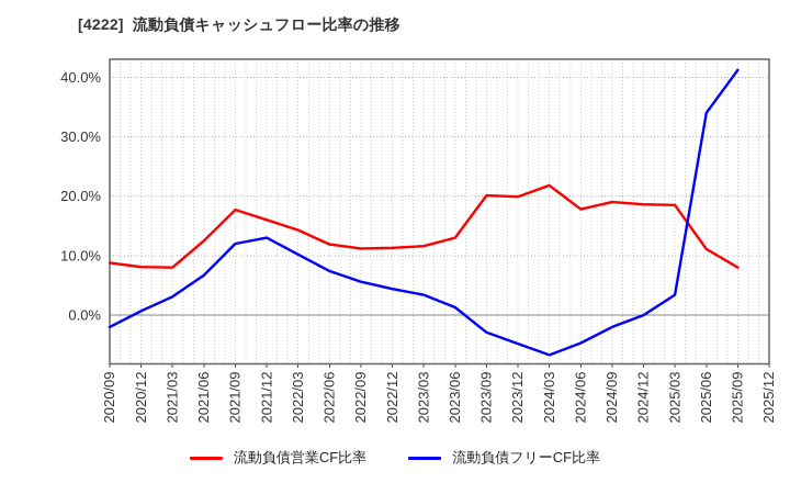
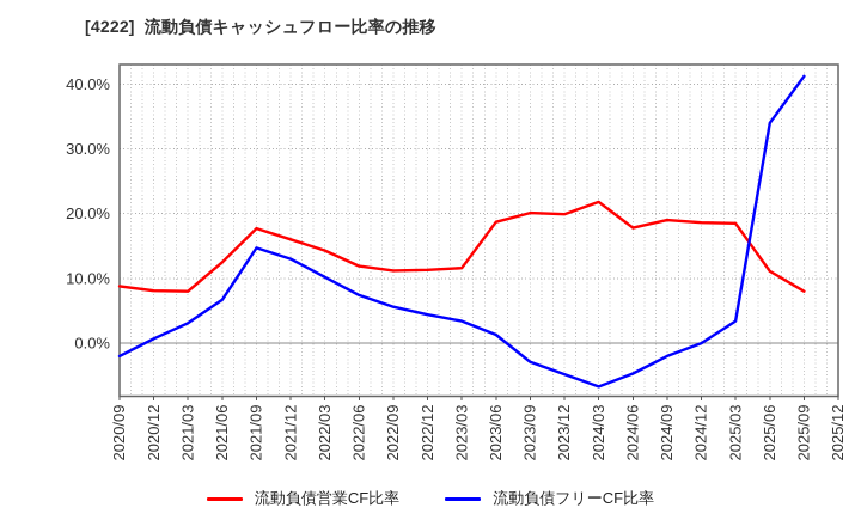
流動負債フリーCF比率/2021/09: 12% -> 15%
流動負債営業CF比率/2023/06: 13% -> 19%
